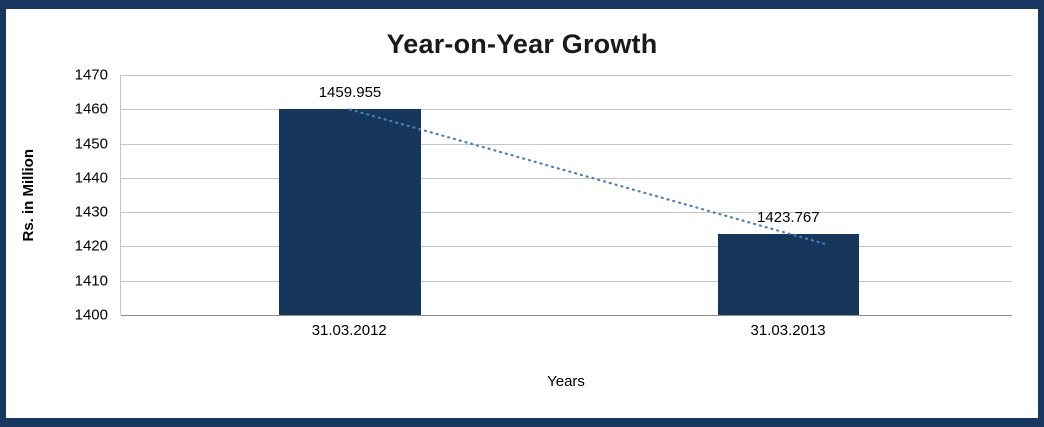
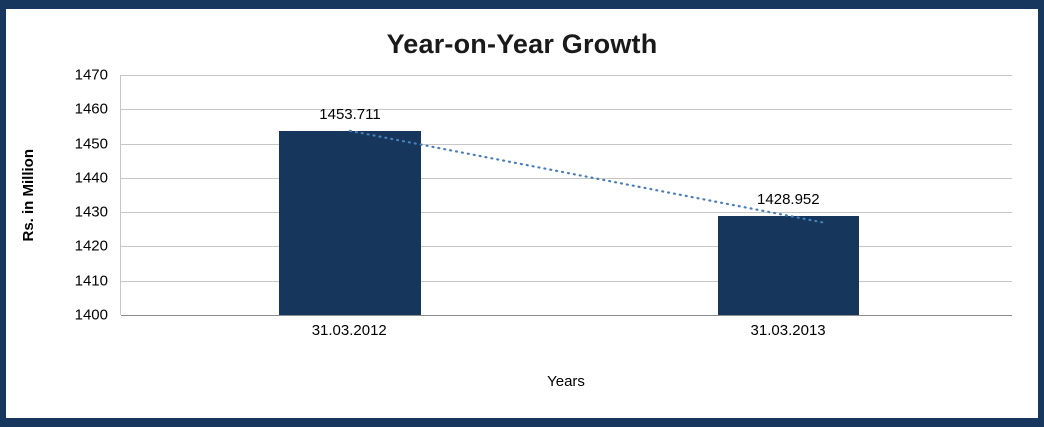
31.03.2012: 1459.955 -> 1453.711
31.03.2013: 1423.767 -> 1428.952
